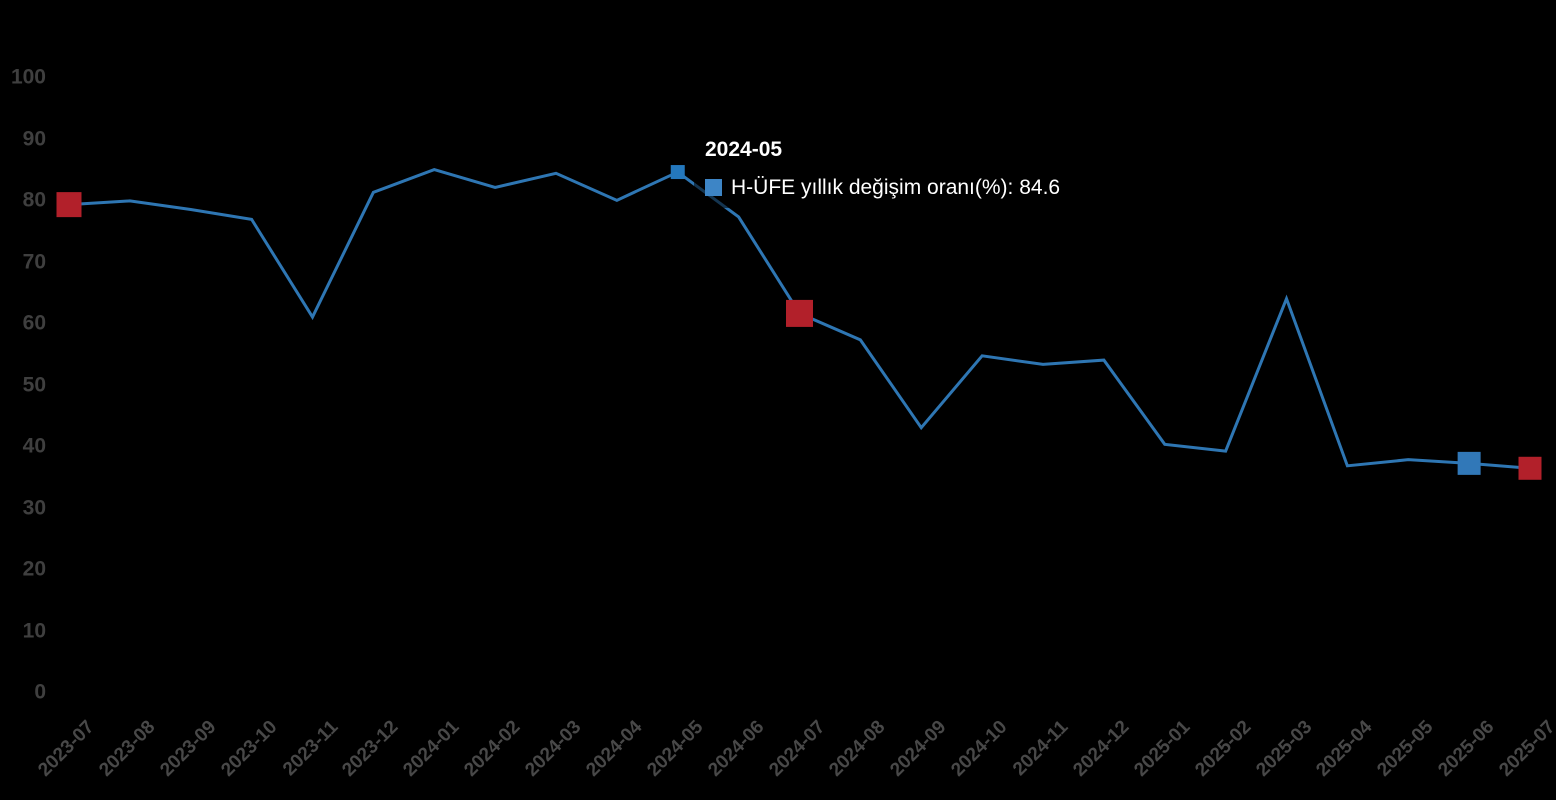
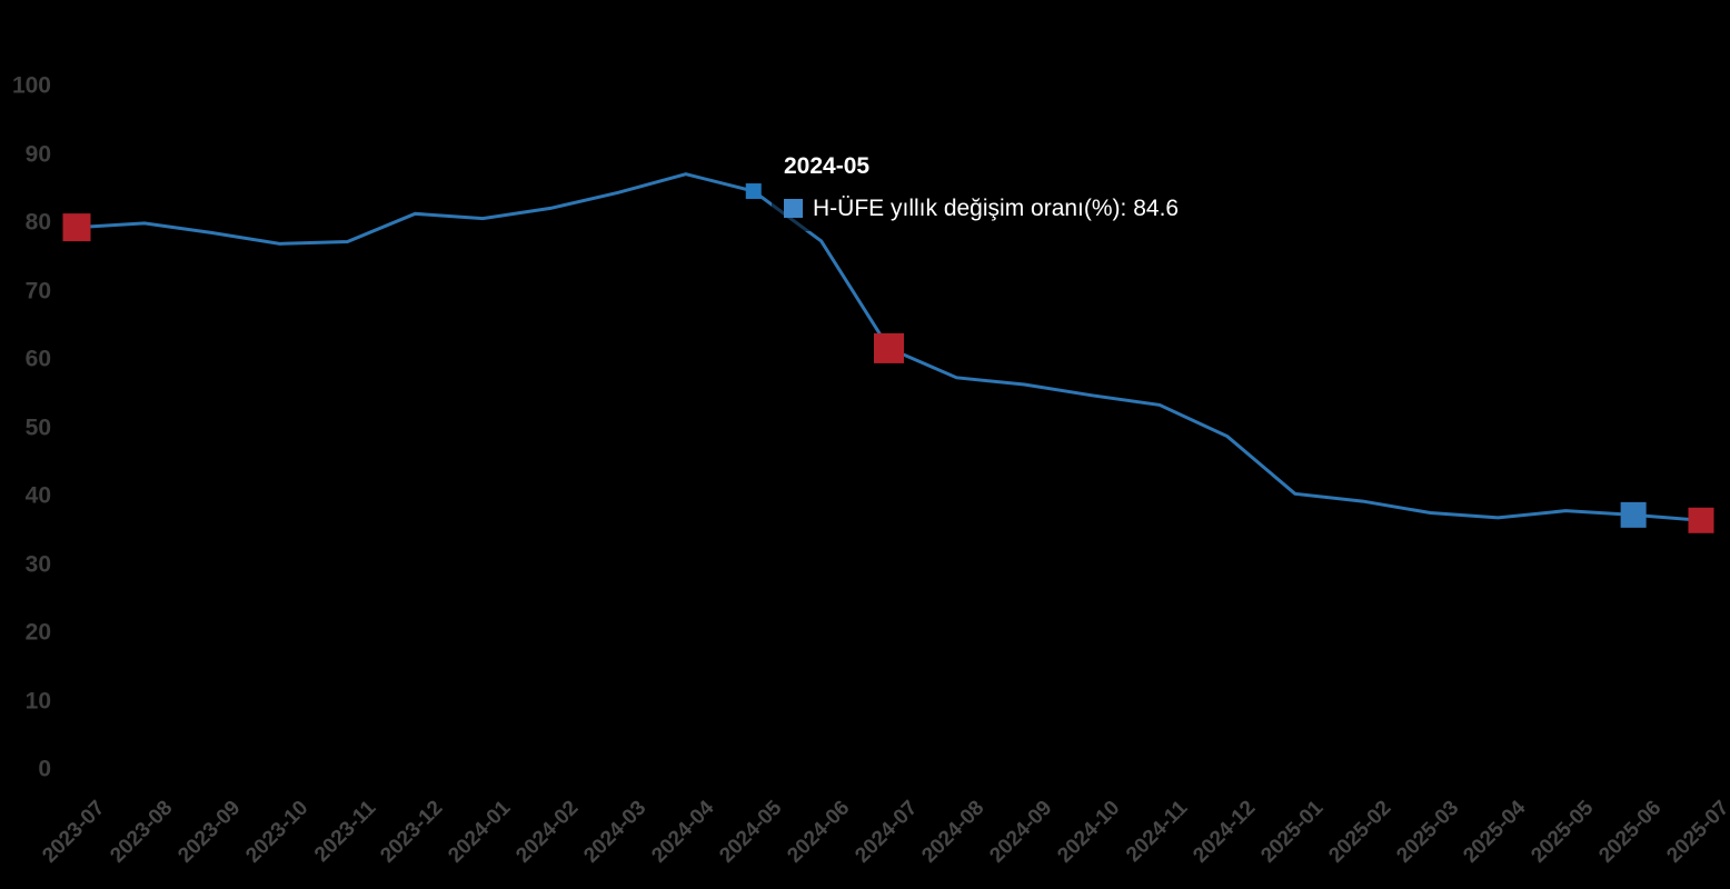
2023-11: 61 -> 77
2024-01: 85 -> 81
2024-04: 80 -> 87
2024-09: 43 -> 56
2024-12: 54 -> 49
2025-03: 64 -> 38
